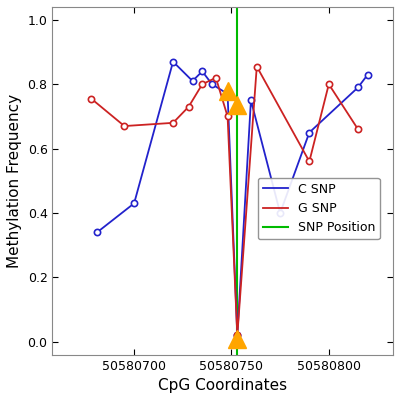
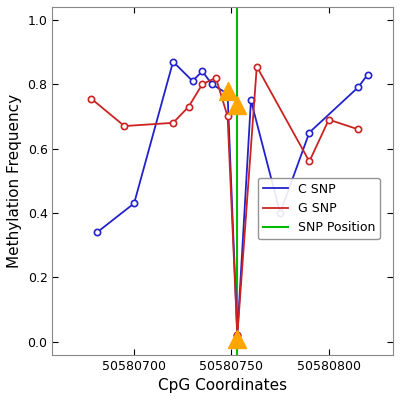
G SNP/50580800: 0.800 -> 0.690
